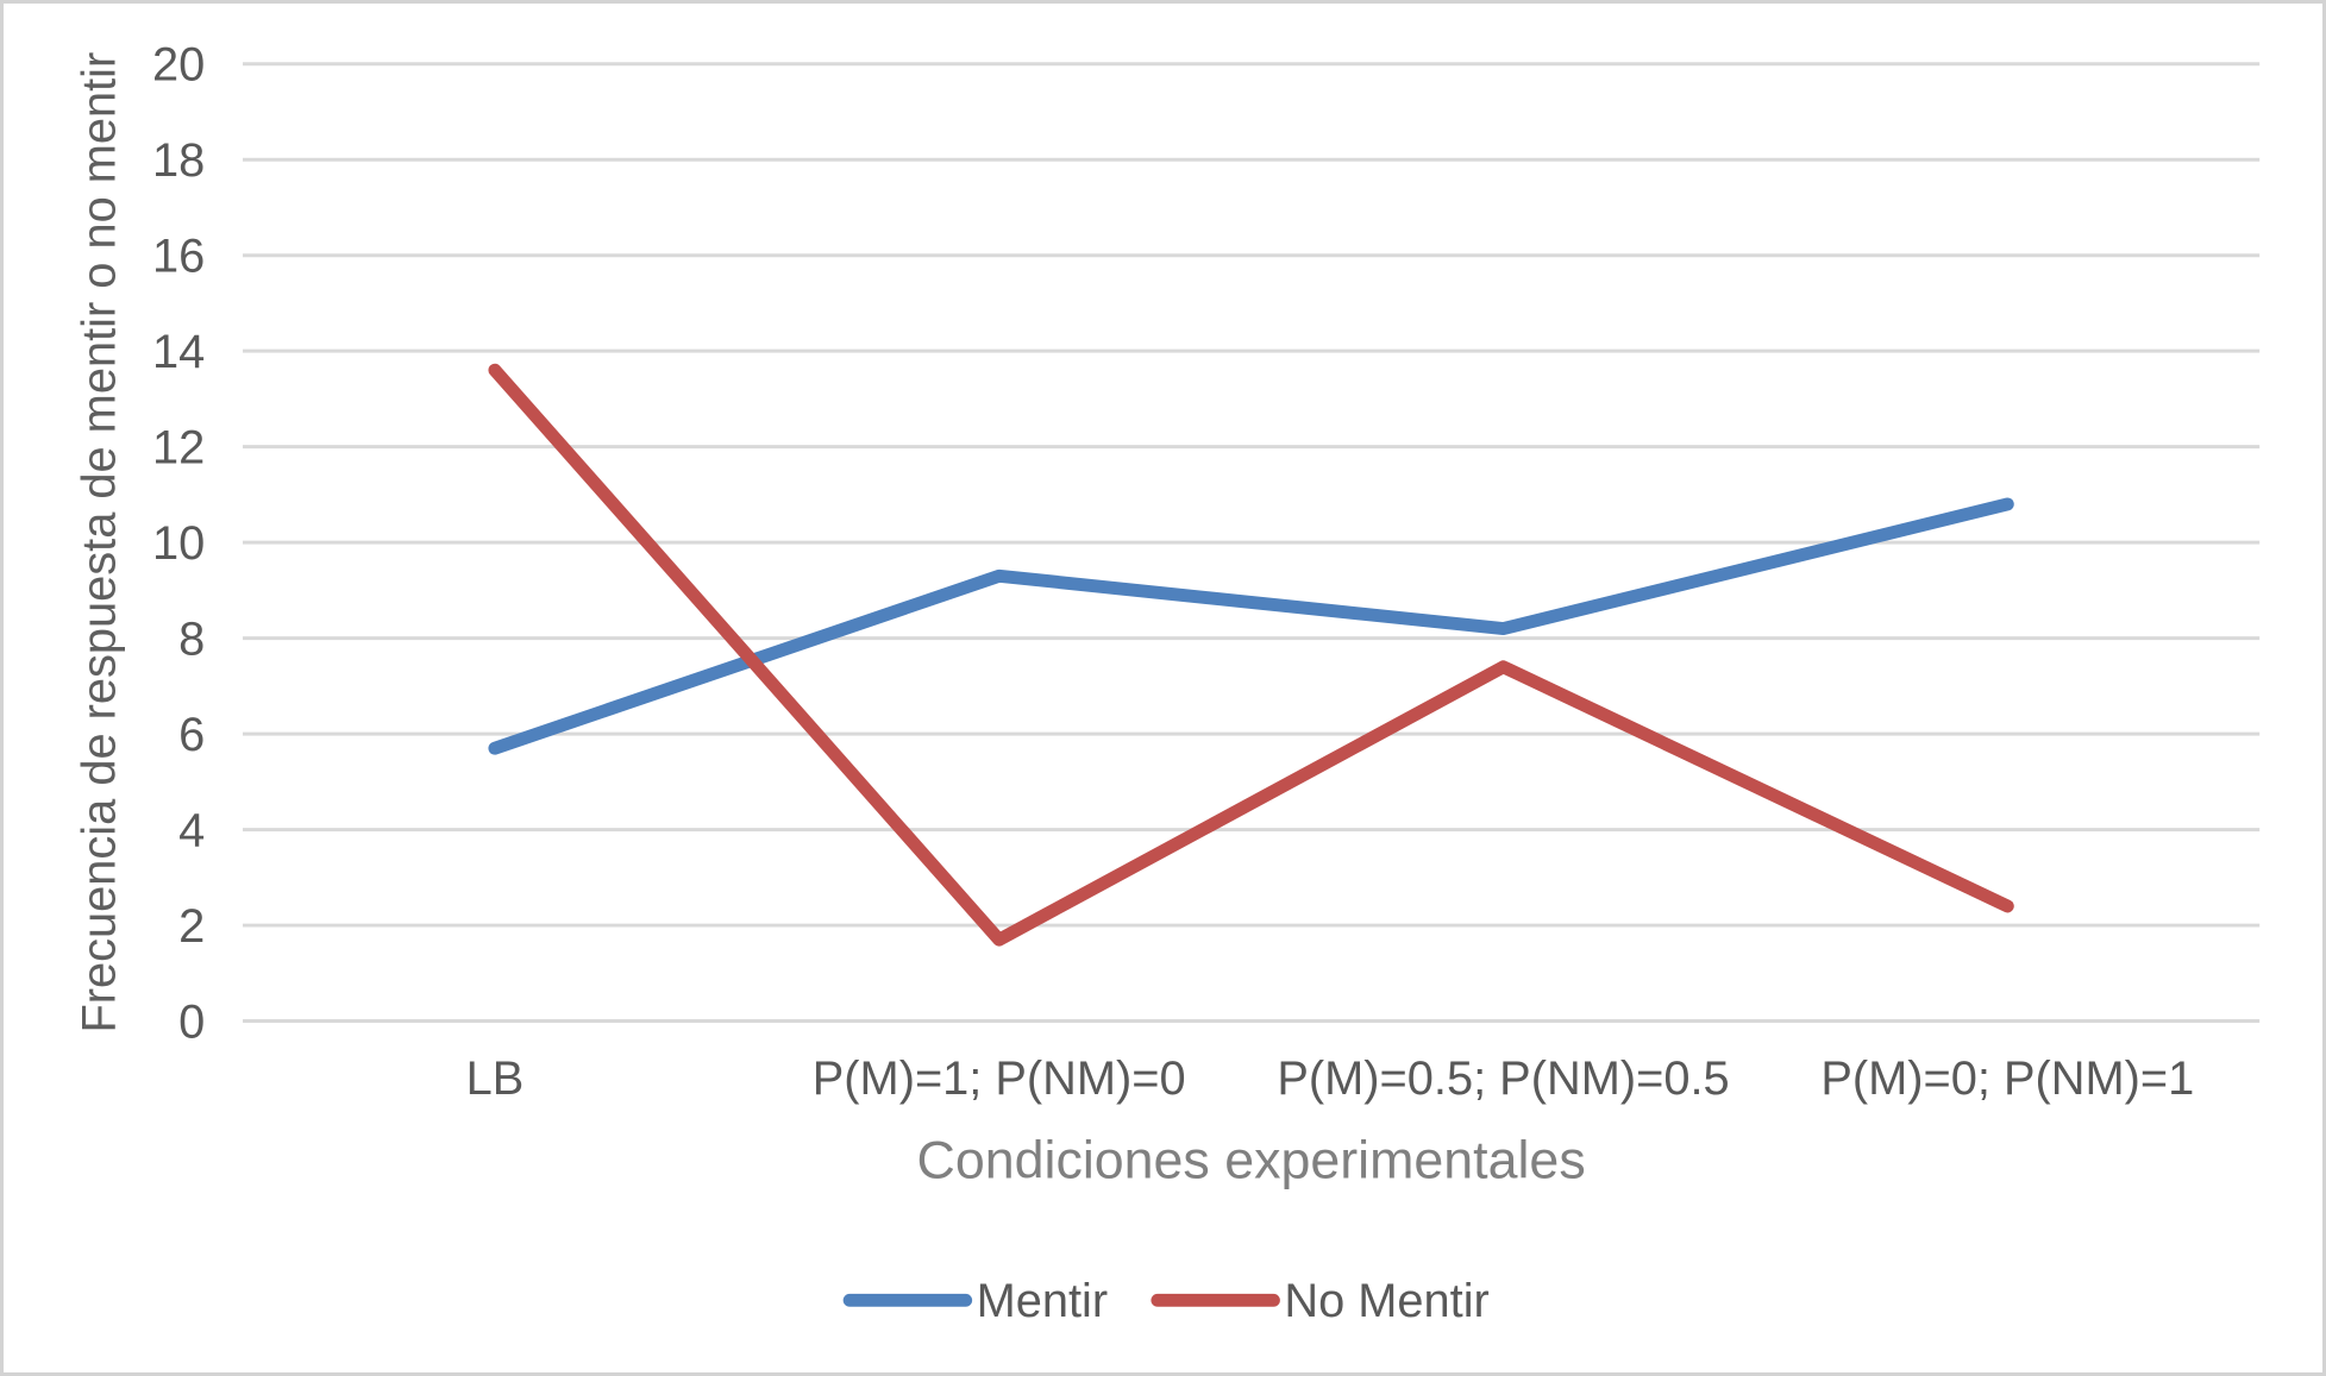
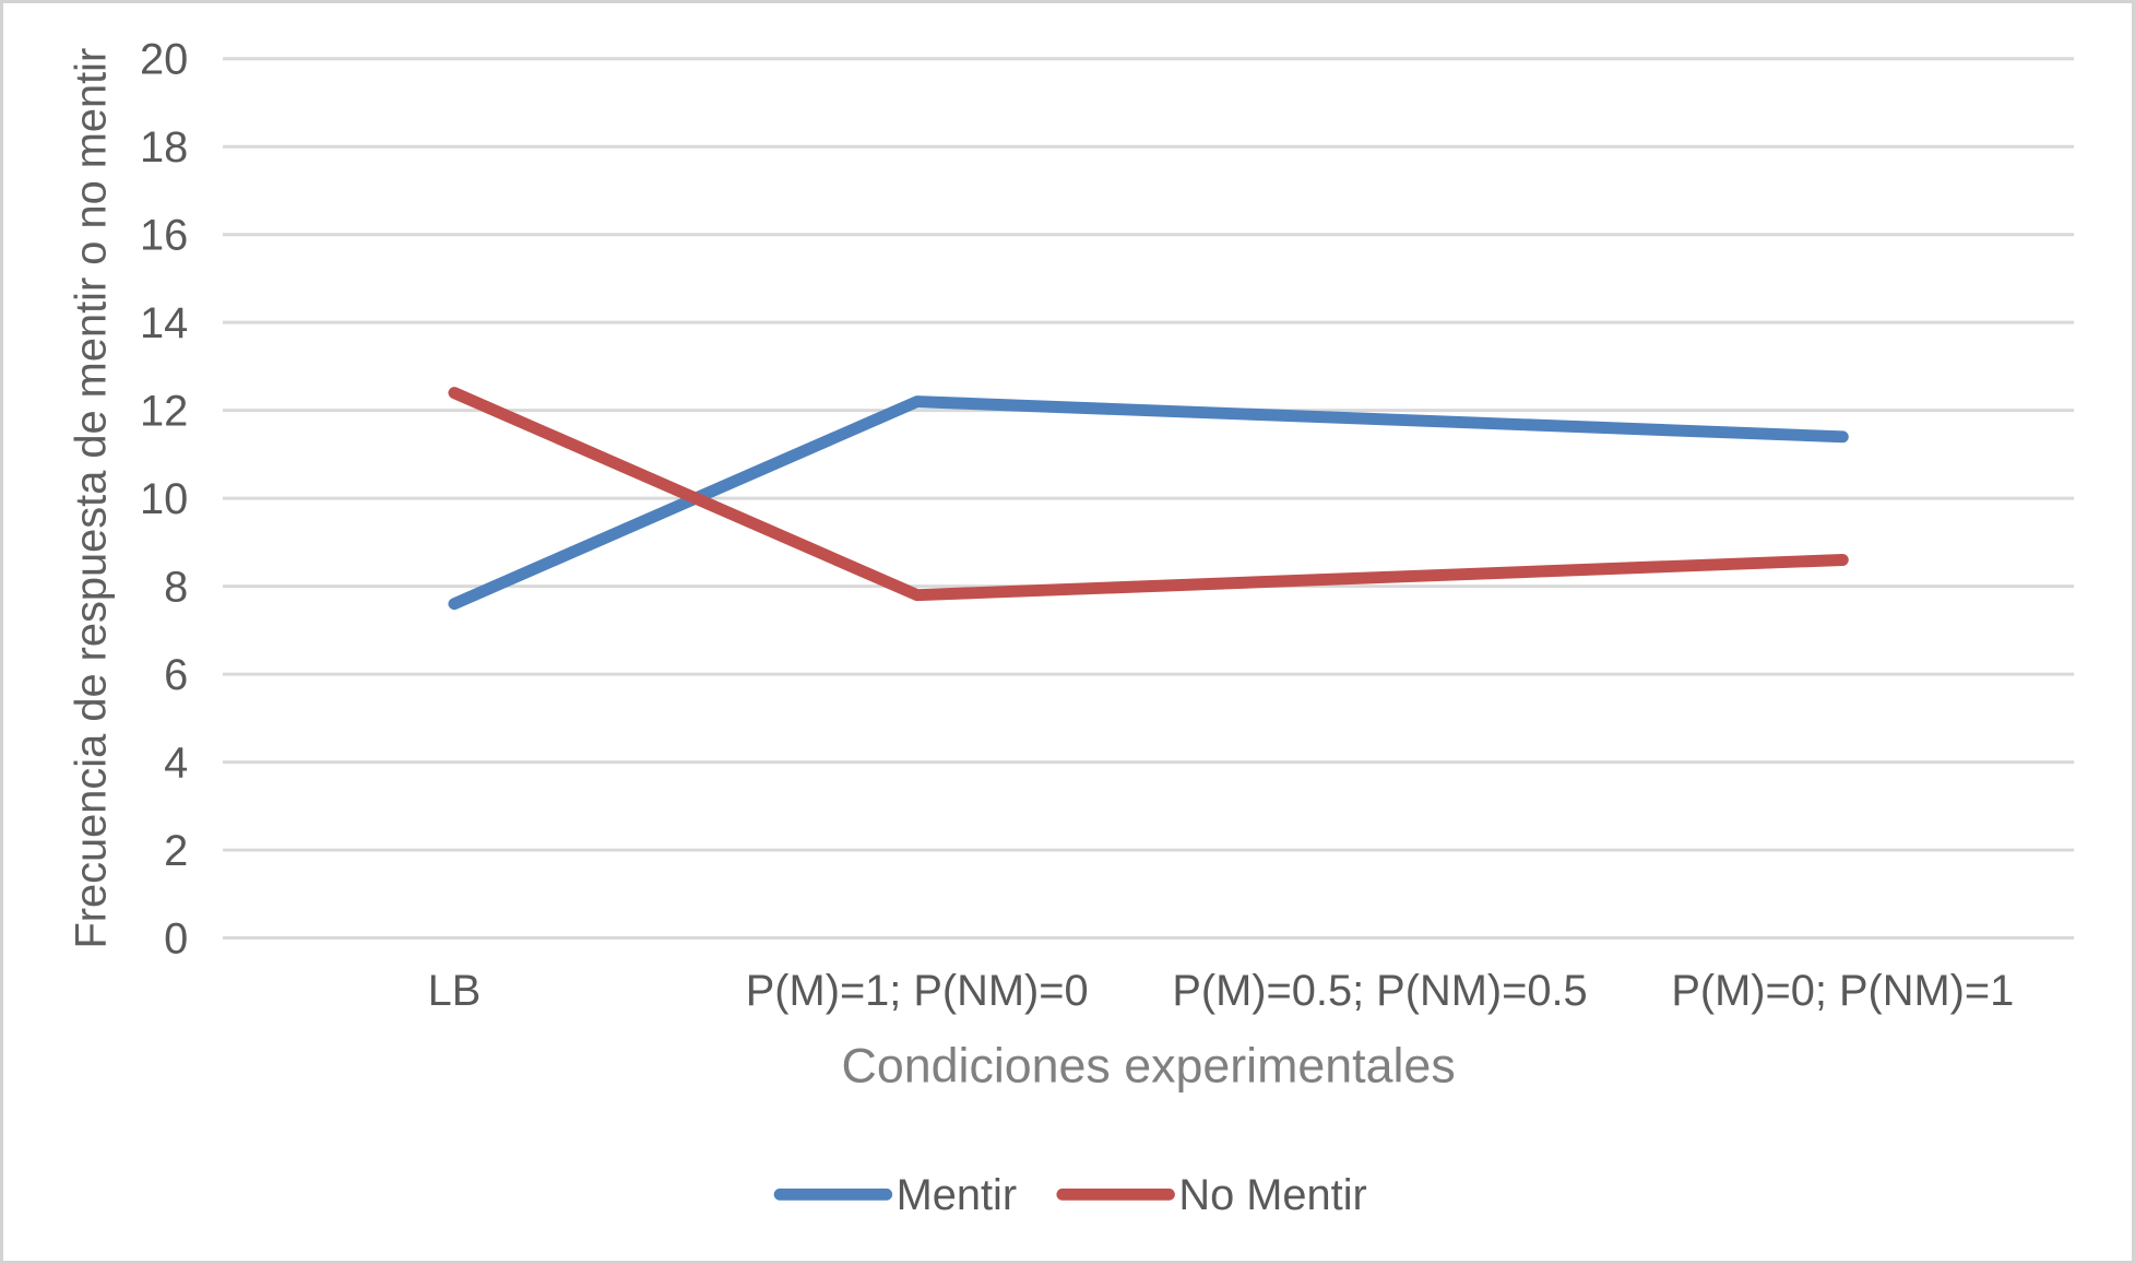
Mentir/LB: 5.7 -> 7.6
No Mentir/LB: 13.6 -> 12.4
Mentir/P(M)=1; P(NM)=0: 9.3 -> 12.2
No Mentir/P(M)=1; P(NM)=0: 1.7 -> 7.8
Mentir/P(M)=0.5; P(NM)=0.5: 8.2 -> 11.8
No Mentir/P(M)=0.5; P(NM)=0.5: 7.4 -> 8.2
Mentir/P(M)=0; P(NM)=1: 10.8 -> 11.4
No Mentir/P(M)=0; P(NM)=1: 2.4 -> 8.6
